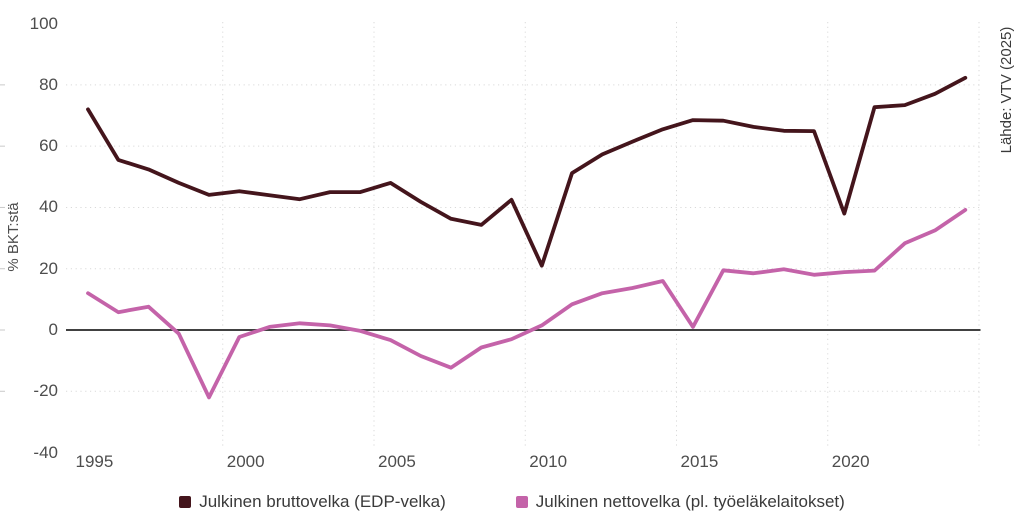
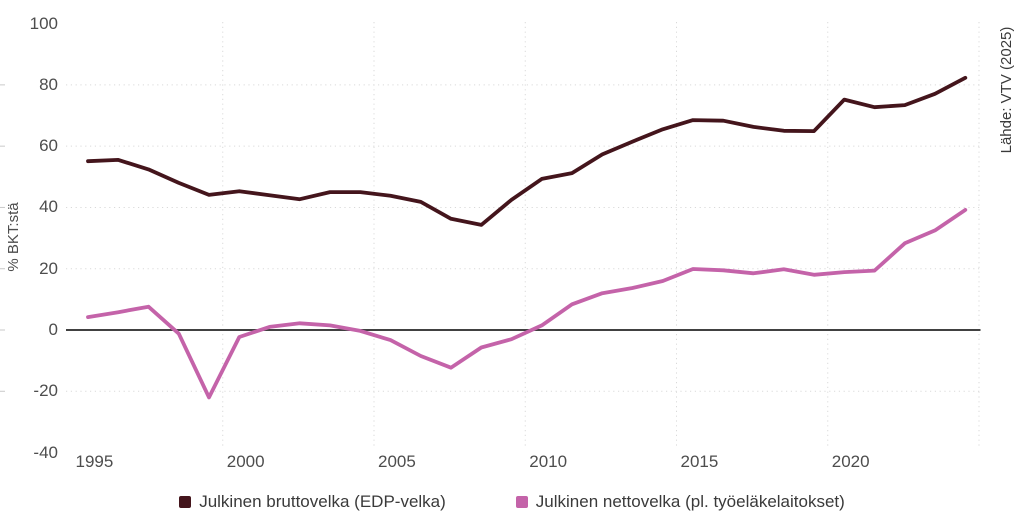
Julkinen bruttovelka (EDP-velka)/1995: 72 -> 55
Julkinen nettovelka (pl. työeläkelaitokset)/1995: 12 -> 4
Julkinen bruttovelka (EDP-velka)/2005: 48 -> 44
Julkinen bruttovelka (EDP-velka)/2010: 21 -> 49
Julkinen nettovelka (pl. työeläkelaitokset)/2015: 1 -> 20
Julkinen bruttovelka (EDP-velka)/2020: 38 -> 75
